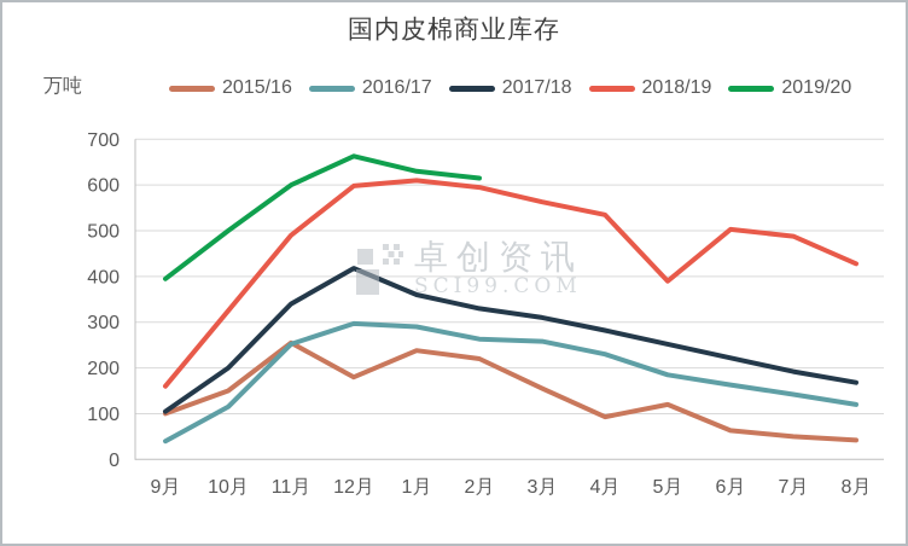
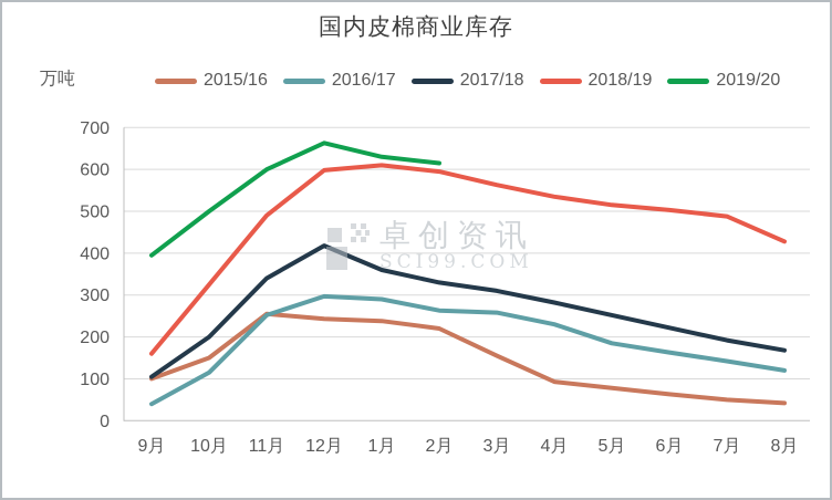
2015/16/12月: 180 -> 240
2015/16/5月: 120 -> 80
2018/19/5月: 390 -> 520
